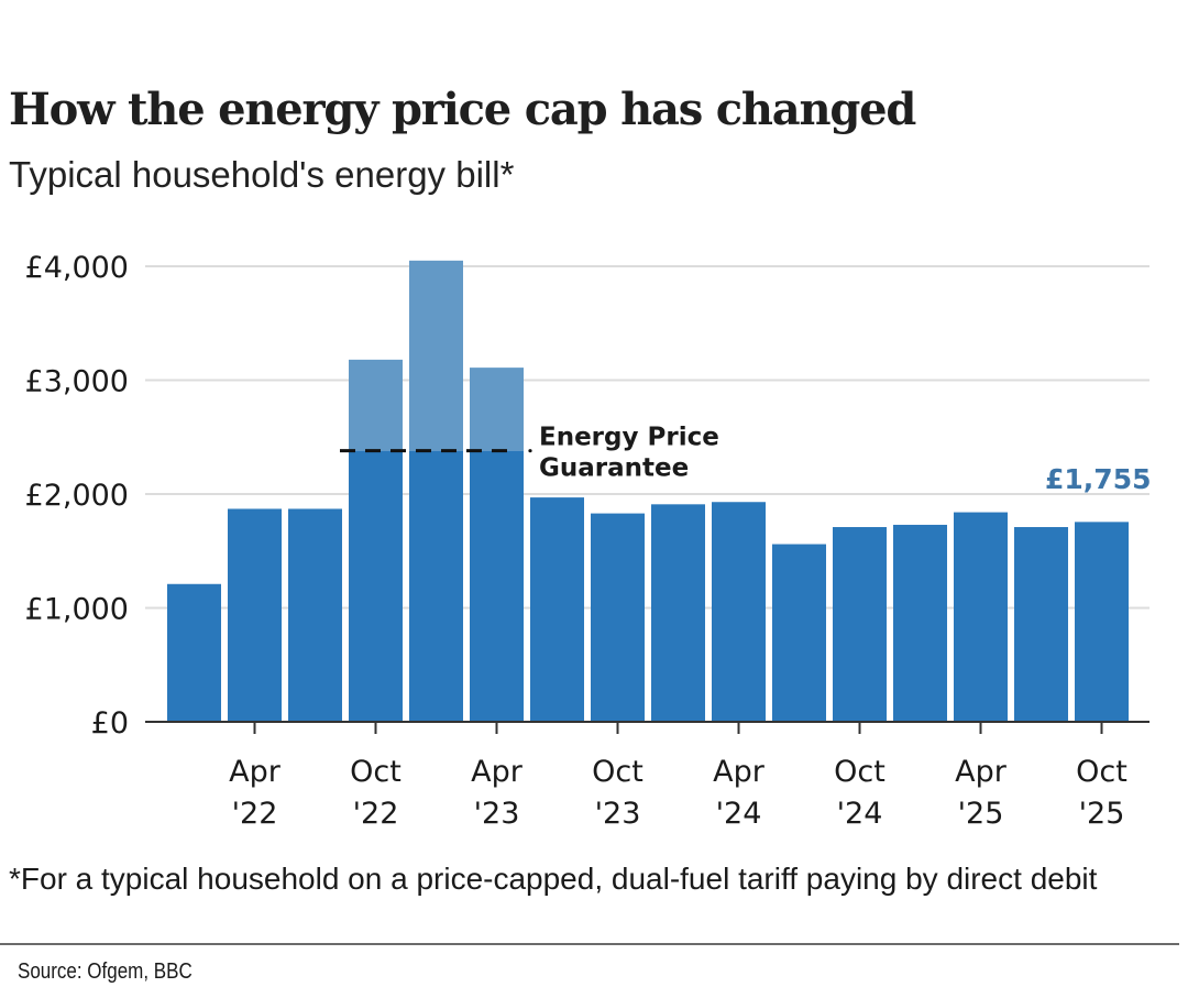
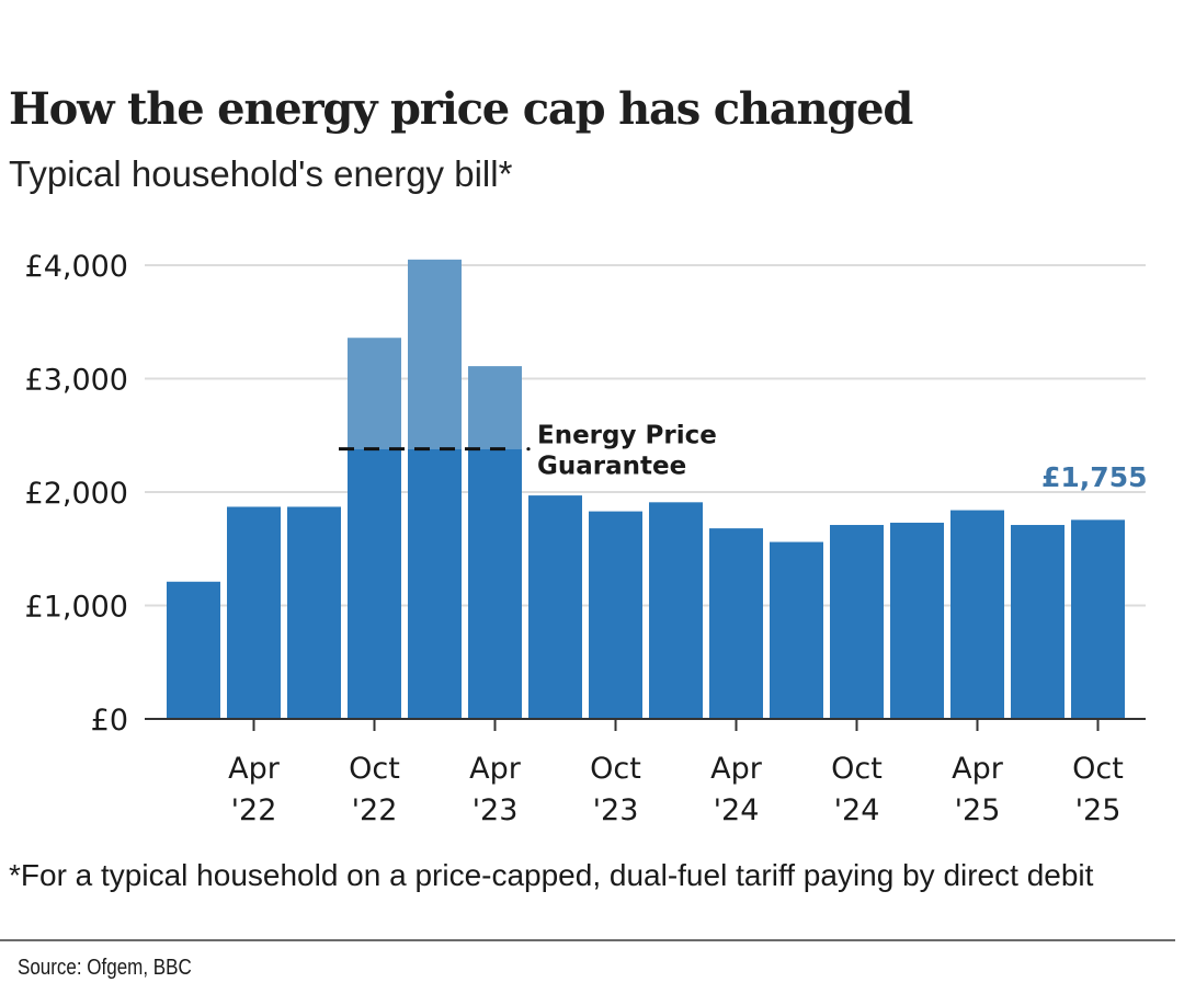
Oct '22: £3180 -> £3360
Apr '24: £1930 -> £1680
